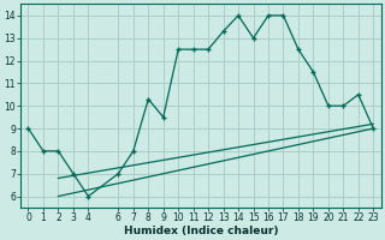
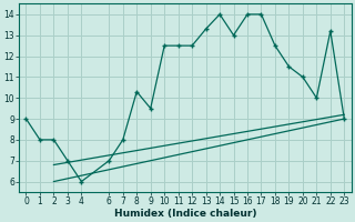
20: 10.0 -> 11.0
22: 10.5 -> 13.2
